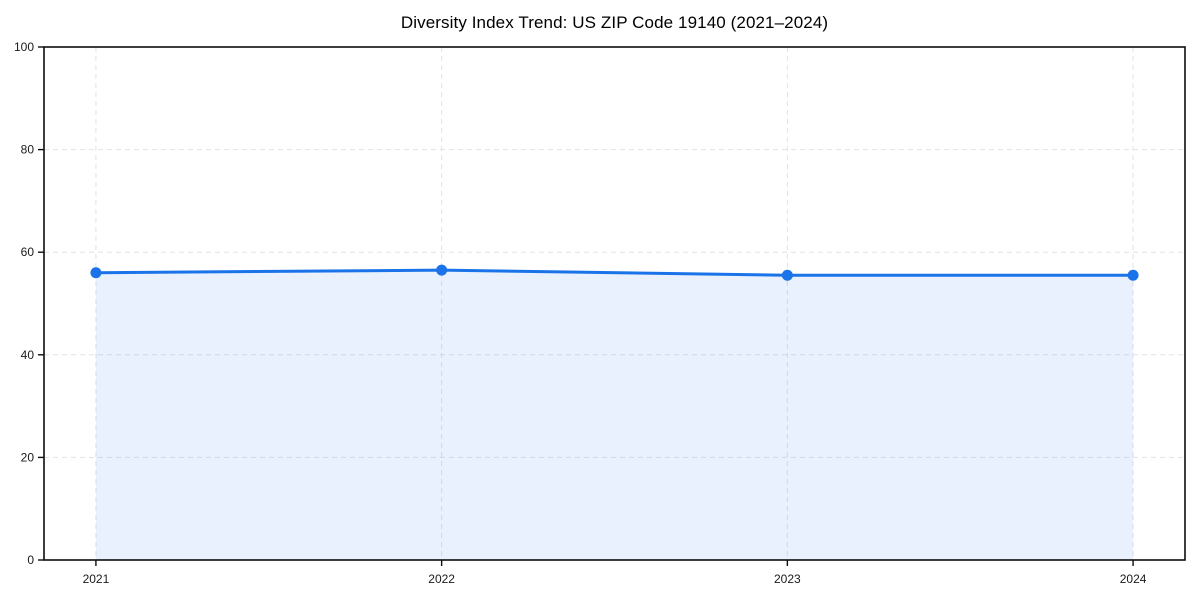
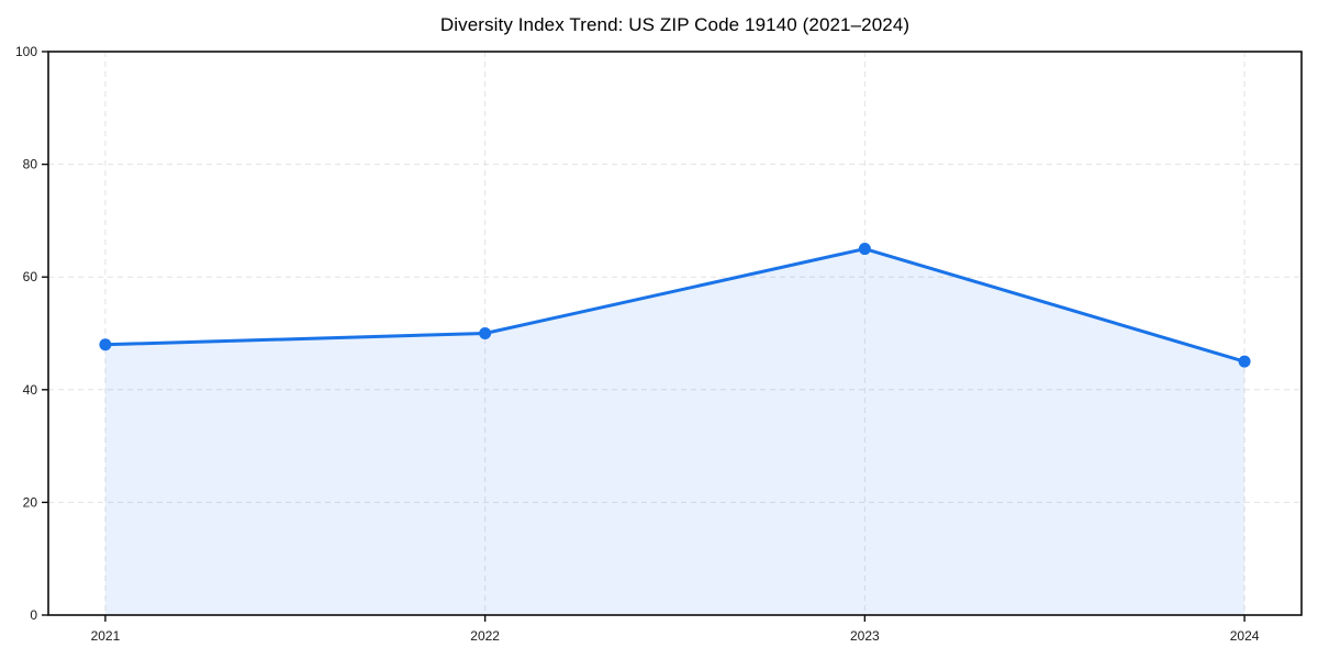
2021: 56 -> 48
2022: 56 -> 50
2023: 56 -> 65
2024: 56 -> 45
